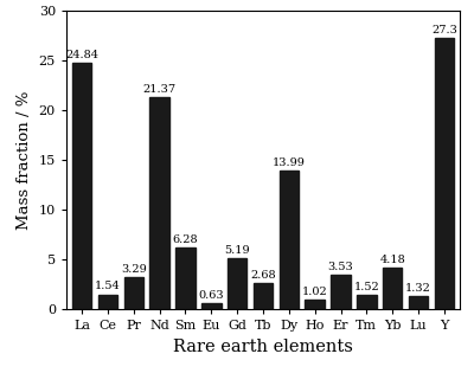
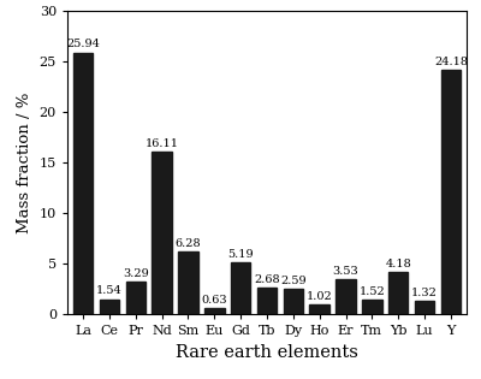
La: 24.84 -> 25.94
Nd: 21.37 -> 16.11
Dy: 13.99 -> 2.59
Y: 27.3 -> 24.18
